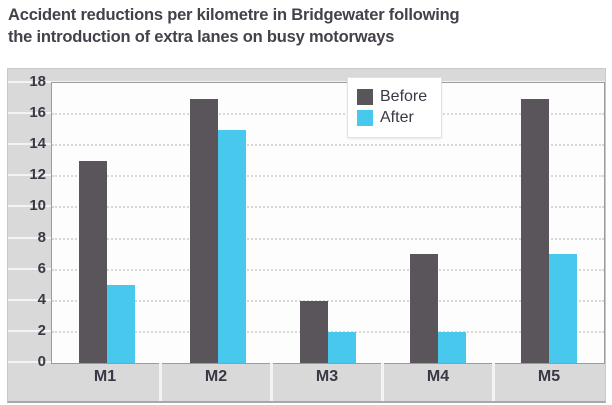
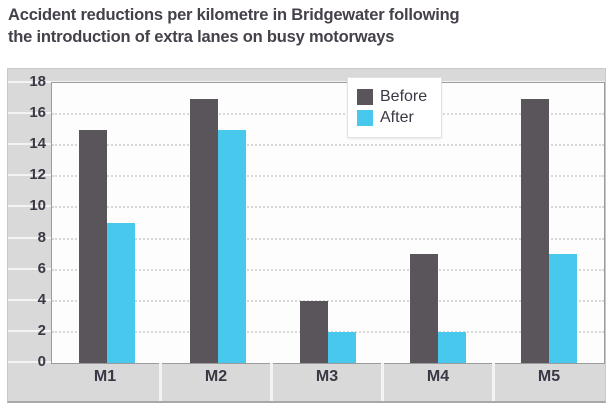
Before/M1: 13 -> 15
After/M1: 5 -> 9
